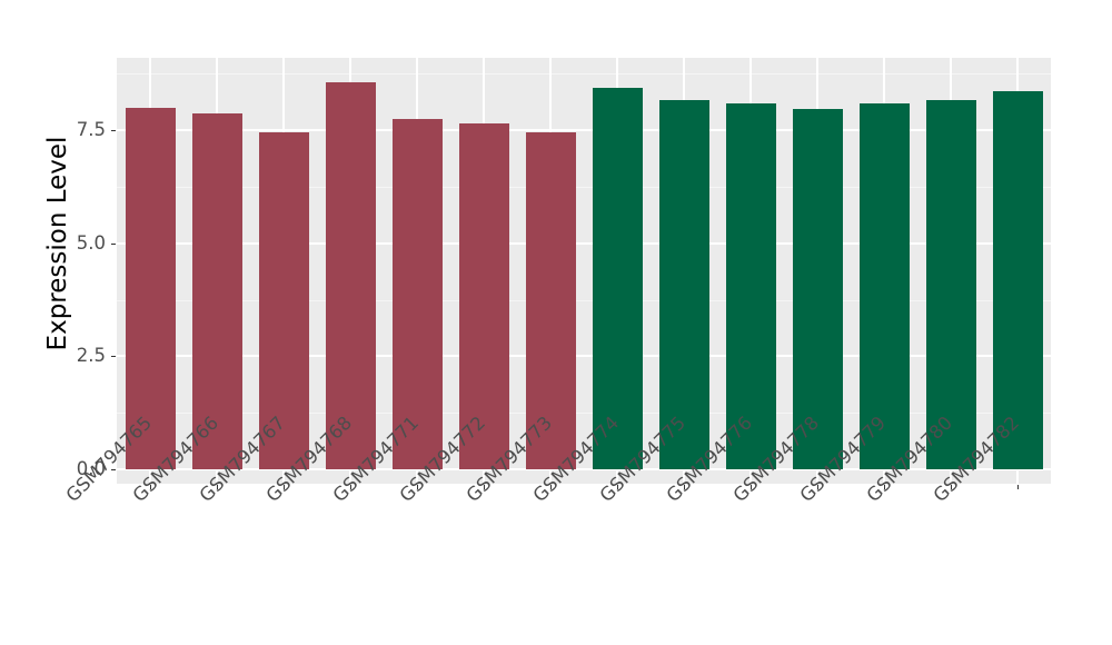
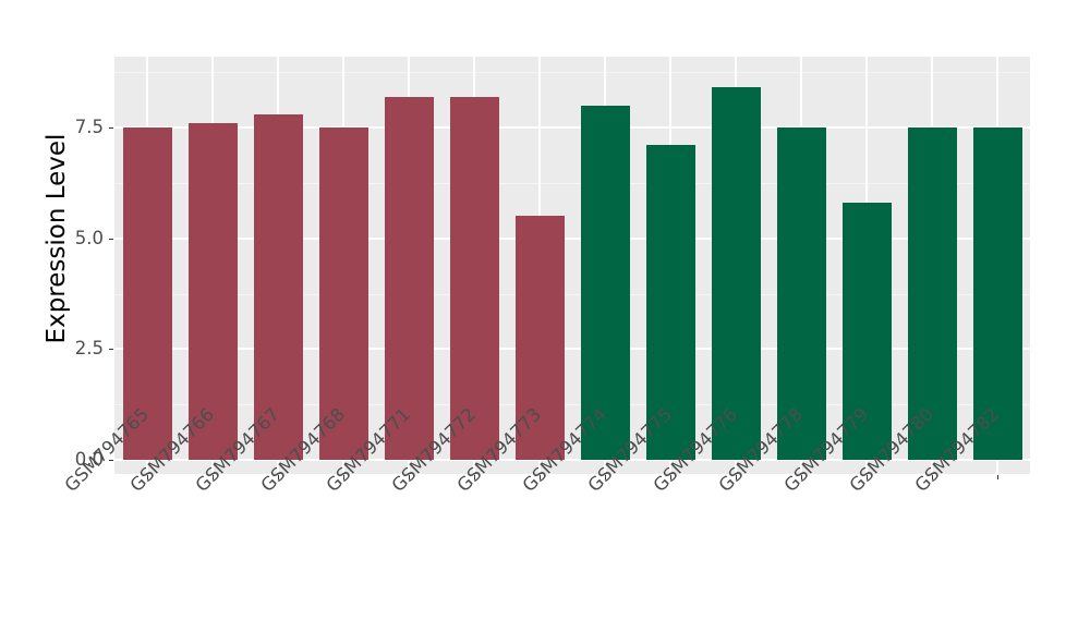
GSM794765: 8.0 -> 7.5
GSM794766: 7.9 -> 7.6
GSM794767: 7.5 -> 7.8
GSM794768: 8.6 -> 7.5
GSM794771: 7.7 -> 8.2
GSM794772: 7.6 -> 8.2
GSM794773: 7.4 -> 5.5
GSM794774: 8.4 -> 8.0
GSM794775: 8.2 -> 7.1
GSM794776: 8.1 -> 8.4
GSM794778: 8.0 -> 7.5
GSM794779: 8.1 -> 5.8
GSM794780: 8.2 -> 7.5
GSM794782: 8.3 -> 7.5
